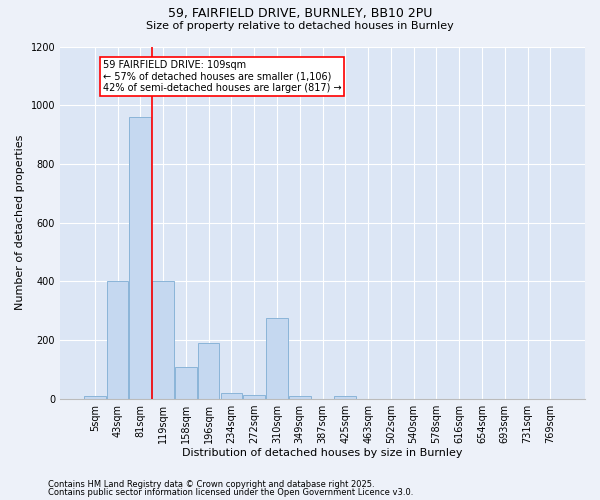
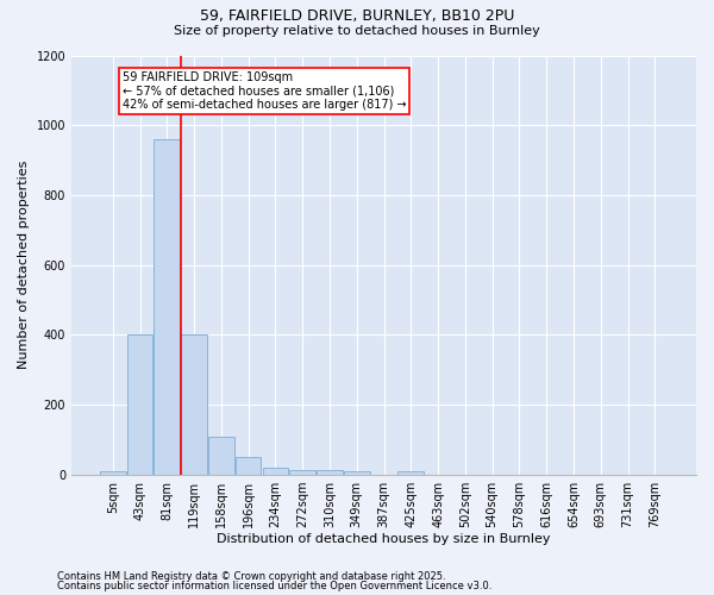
196sqm: 190 -> 50
310sqm: 275 -> 12
